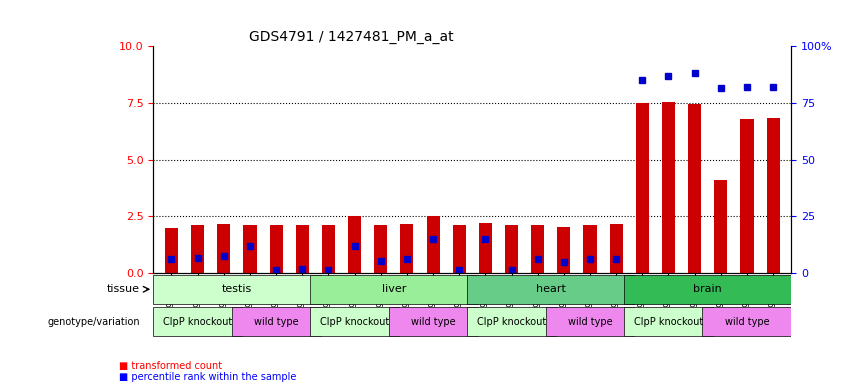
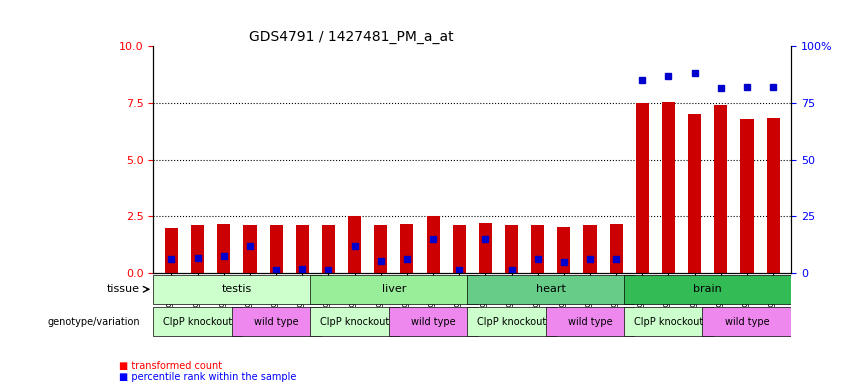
GSM988377: 7.45 -> 7.00
GSM988378: 4.10 -> 7.40
